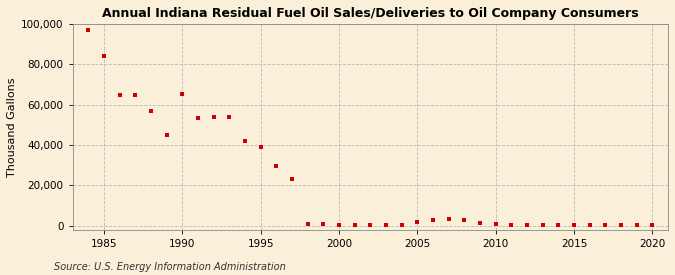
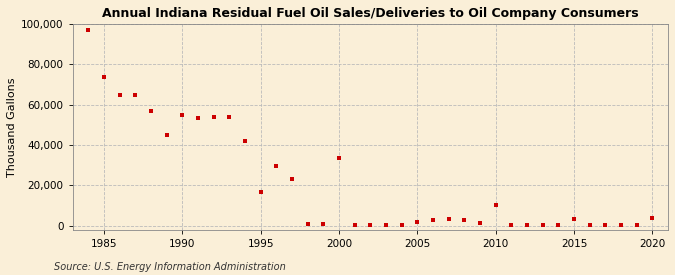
1985: 84,000 -> 73,500
1990: 65,500 -> 55,000
1995: 39,000 -> 16,500
2000: 600 -> 33,500
2010: 700 -> 10,500
2015: 300 -> 3,500
2020: 200 -> 4,000
